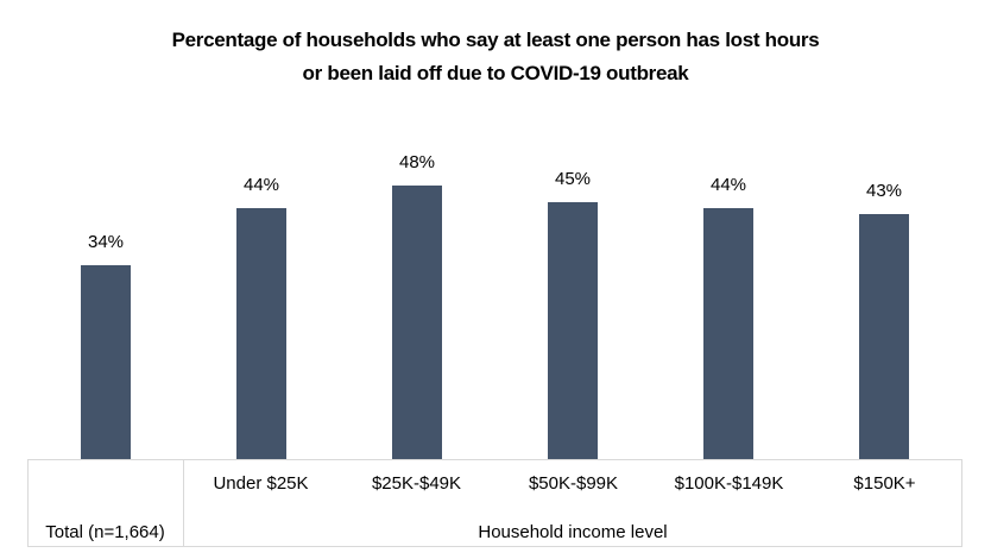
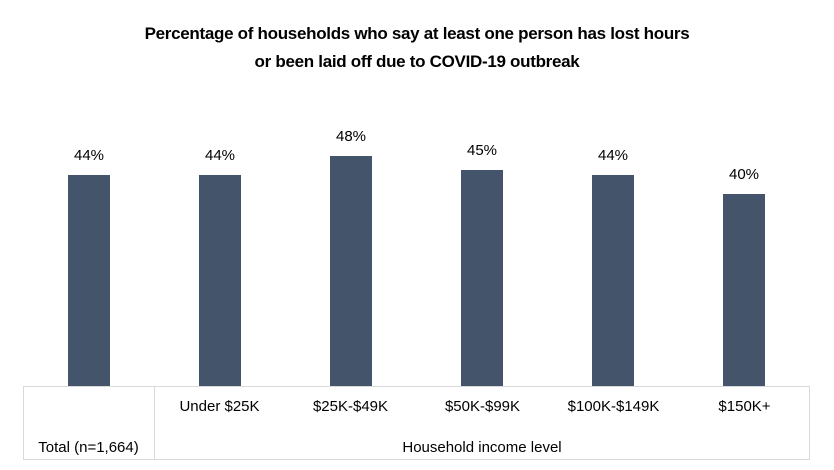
Total (n=1,664): 34% -> 44%
$150K+: 43% -> 40%
